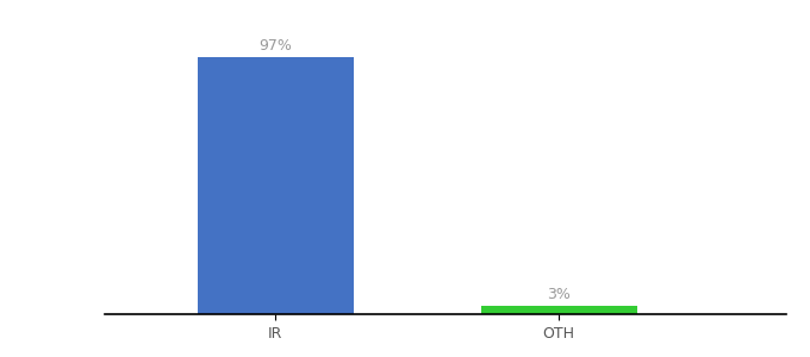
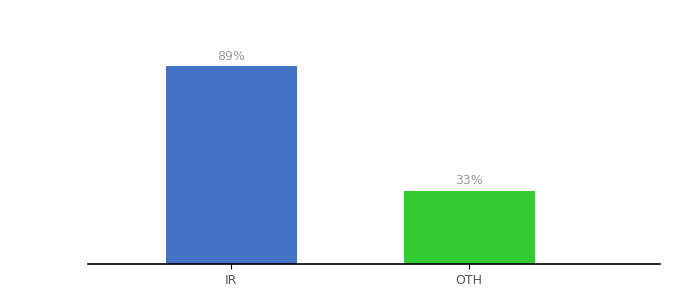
IR: 97% -> 89%
OTH: 3% -> 33%
